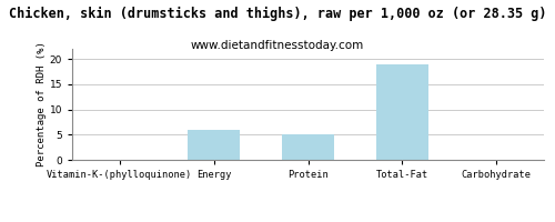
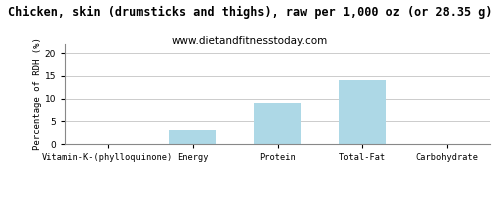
Energy: 6 -> 3
Protein: 5 -> 9
Total-Fat: 19 -> 14
